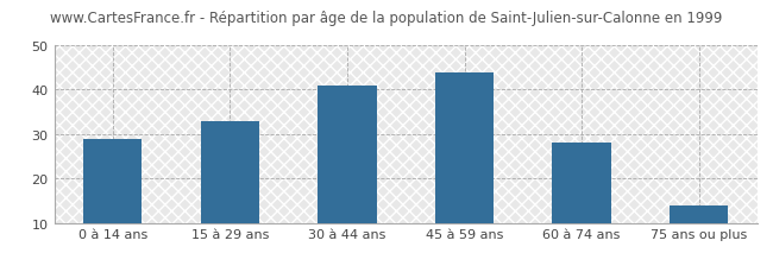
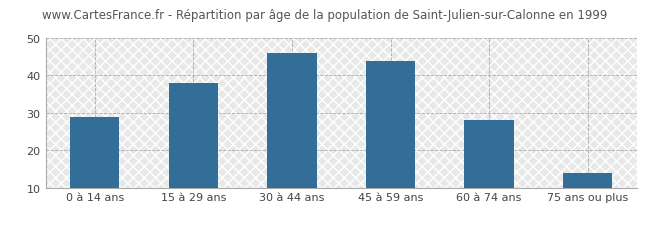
15 à 29 ans: 33 -> 38
30 à 44 ans: 41 -> 46
